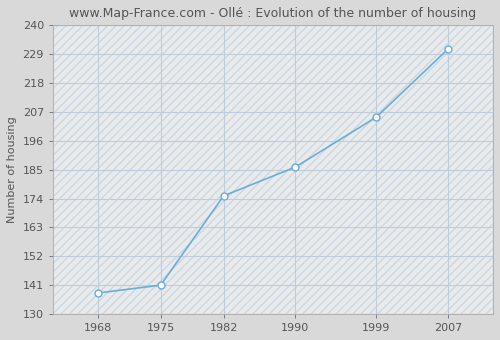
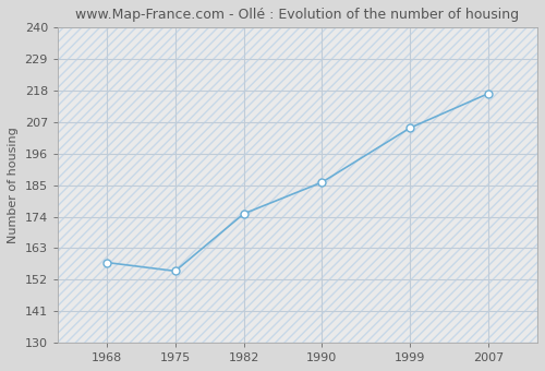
1968: 138 -> 158
1975: 141 -> 155
2007: 231 -> 217
